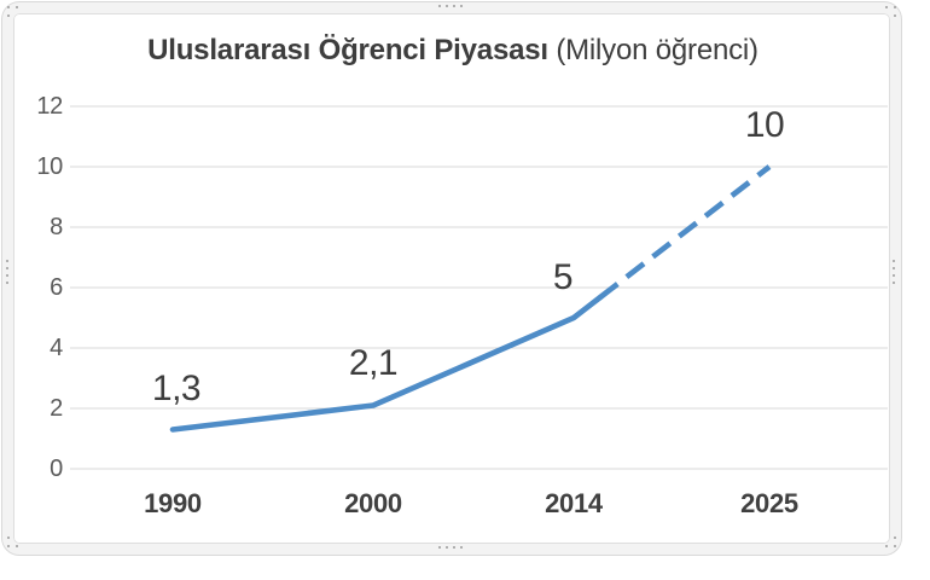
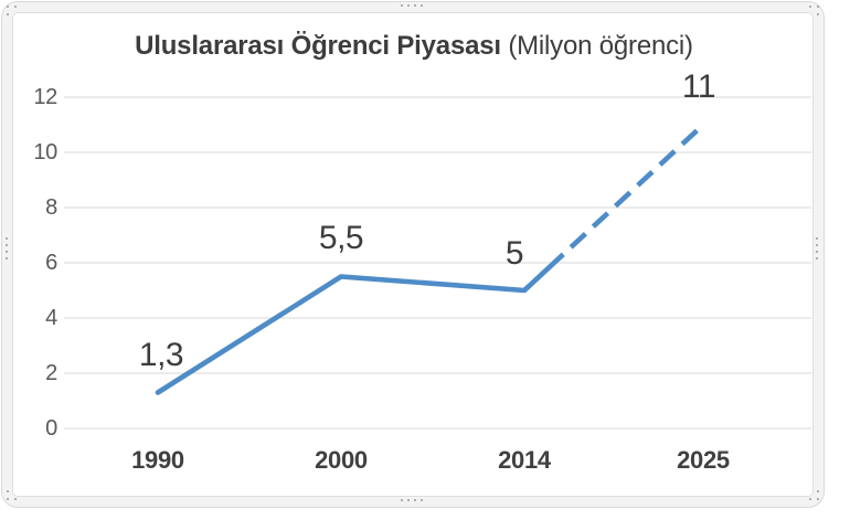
2000: 2,1 -> 5,5
2025: 10 -> 11
